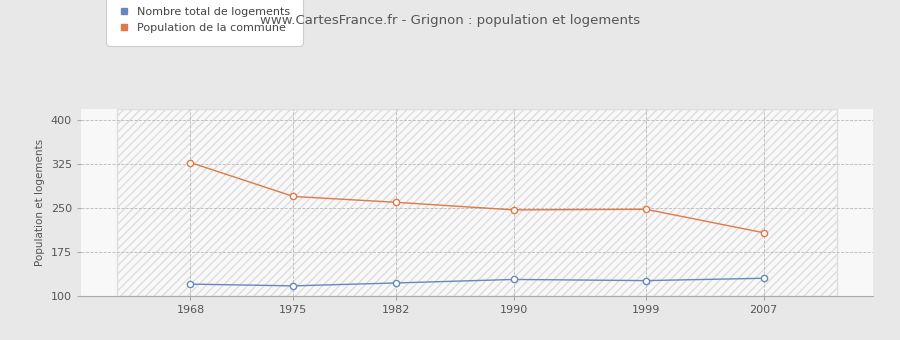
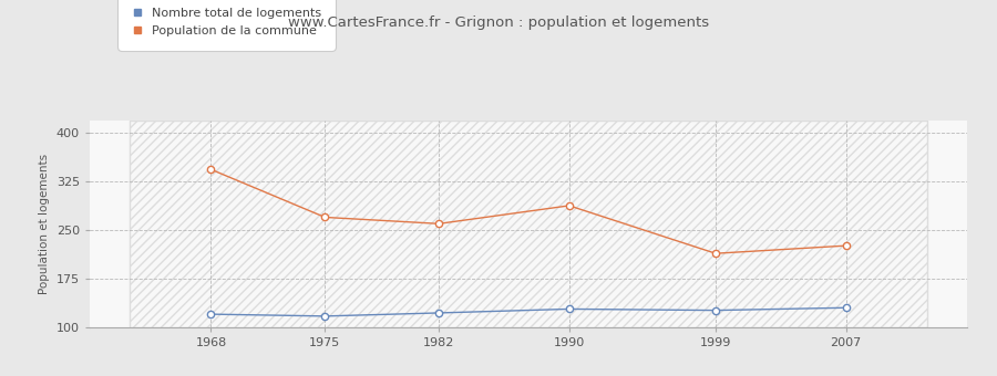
Population de la commune/1968: 328 -> 344
Population de la commune/1990: 247 -> 288
Population de la commune/1999: 248 -> 214
Population de la commune/2007: 208 -> 226
